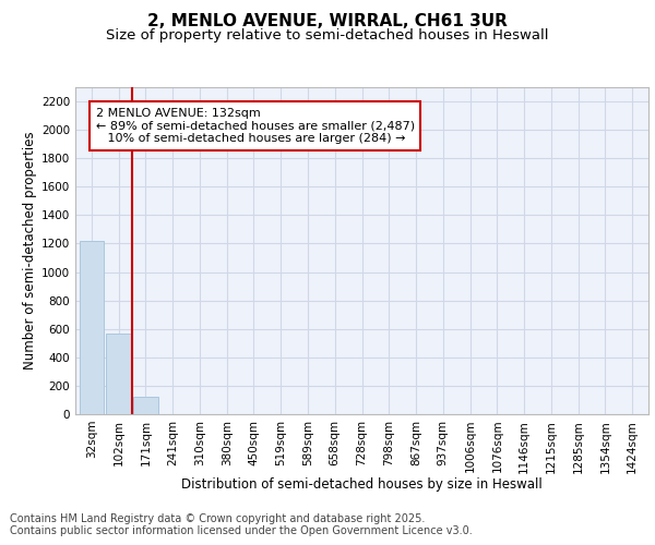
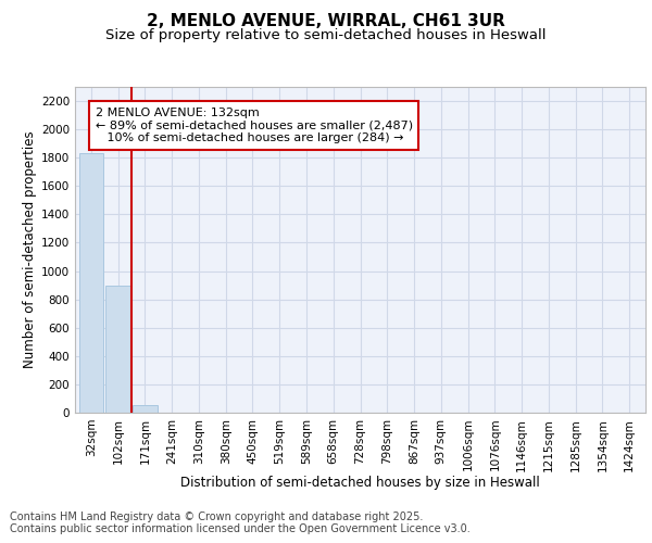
32sqm: 1220 -> 1830
102sqm: 570 -> 900
171sqm: 120 -> 50
